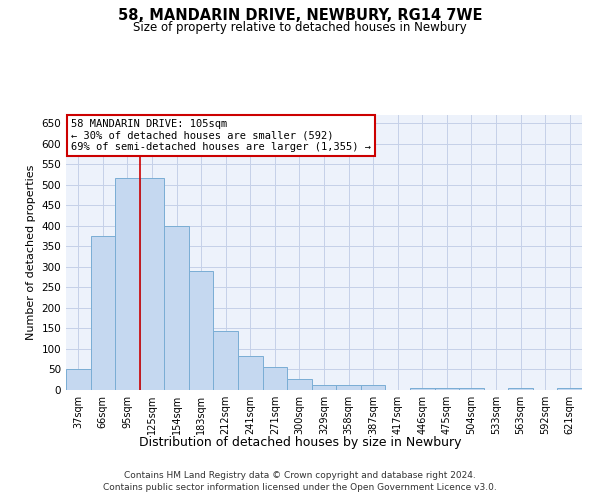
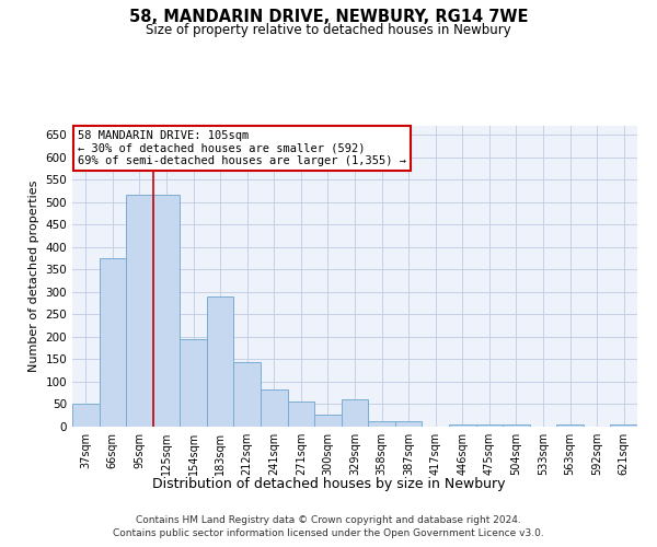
154sqm: 400 -> 195
329sqm: 11 -> 60
